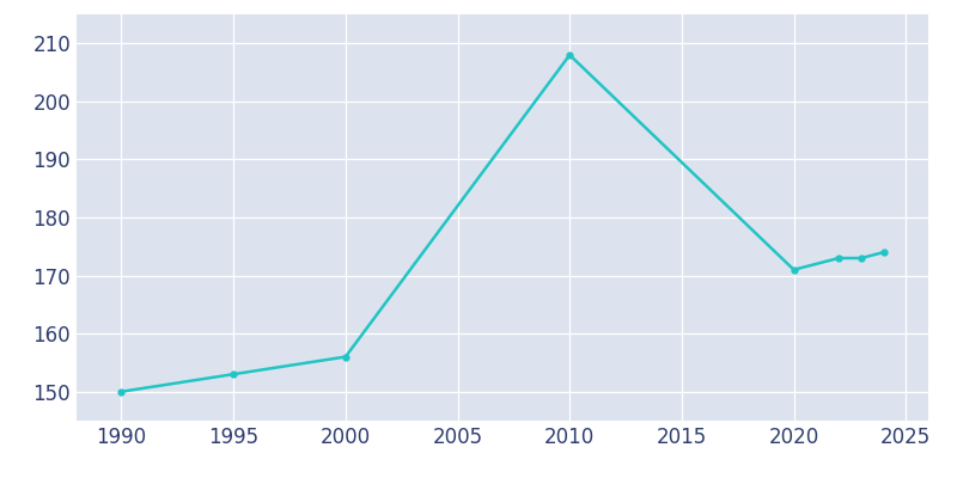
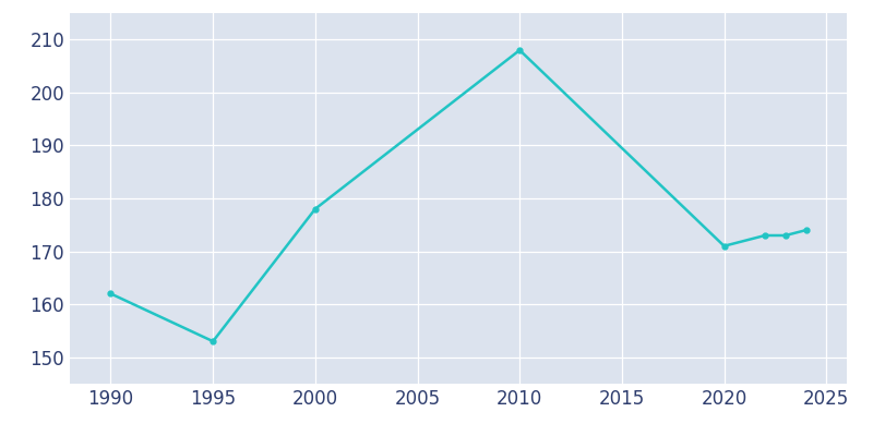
1990: 150 -> 162
2000: 156 -> 178
